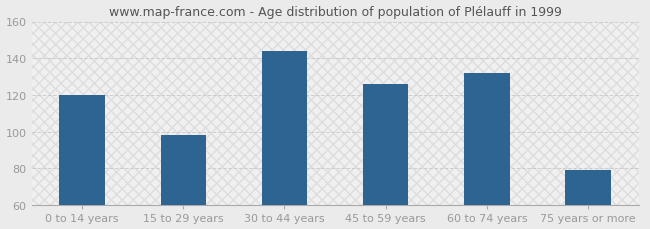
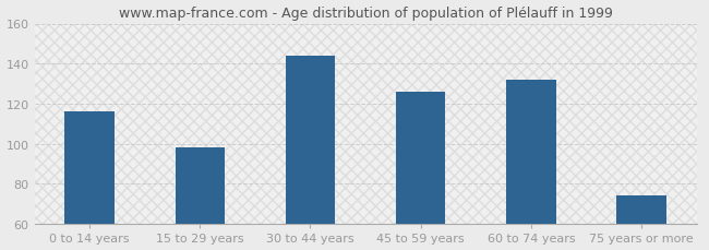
0 to 14 years: 120 -> 116
75 years or more: 79 -> 74
